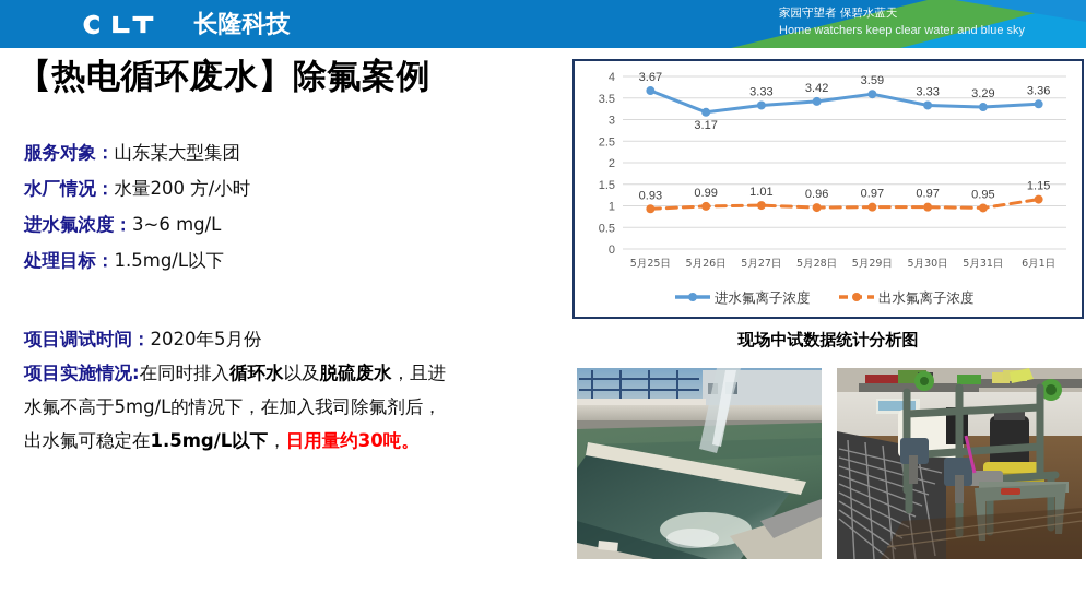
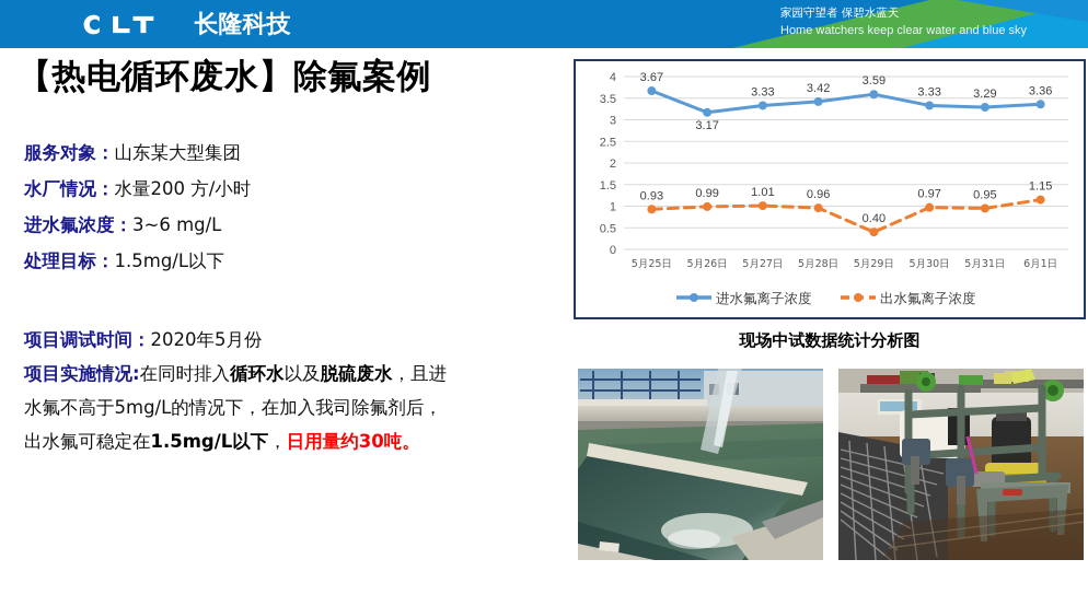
出水氟离子浓度/5月29日: 0.97 -> 0.40
